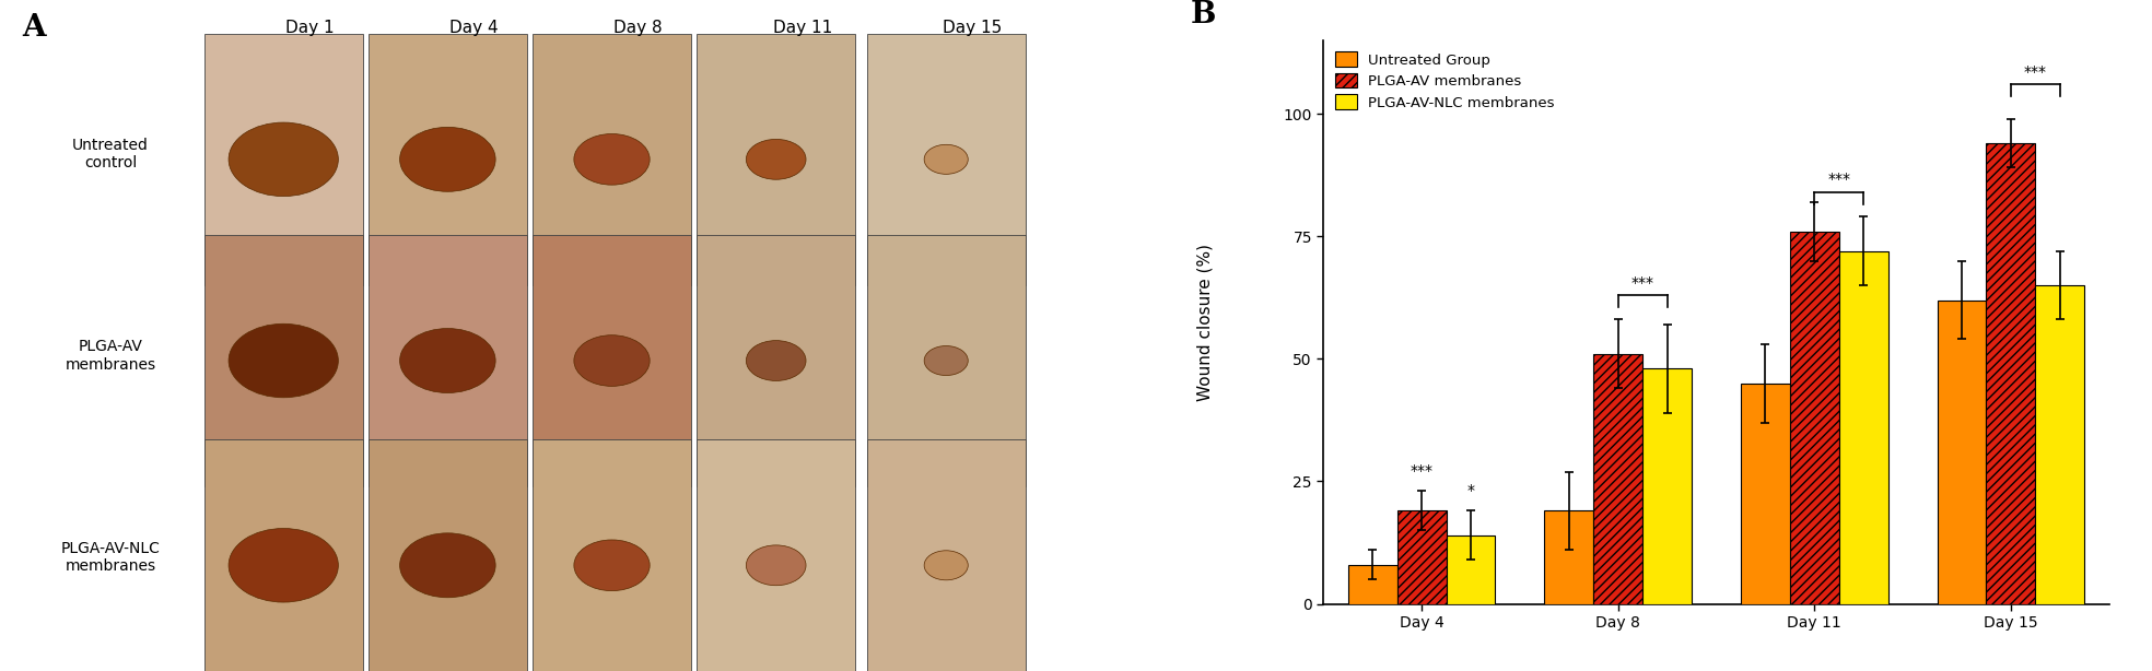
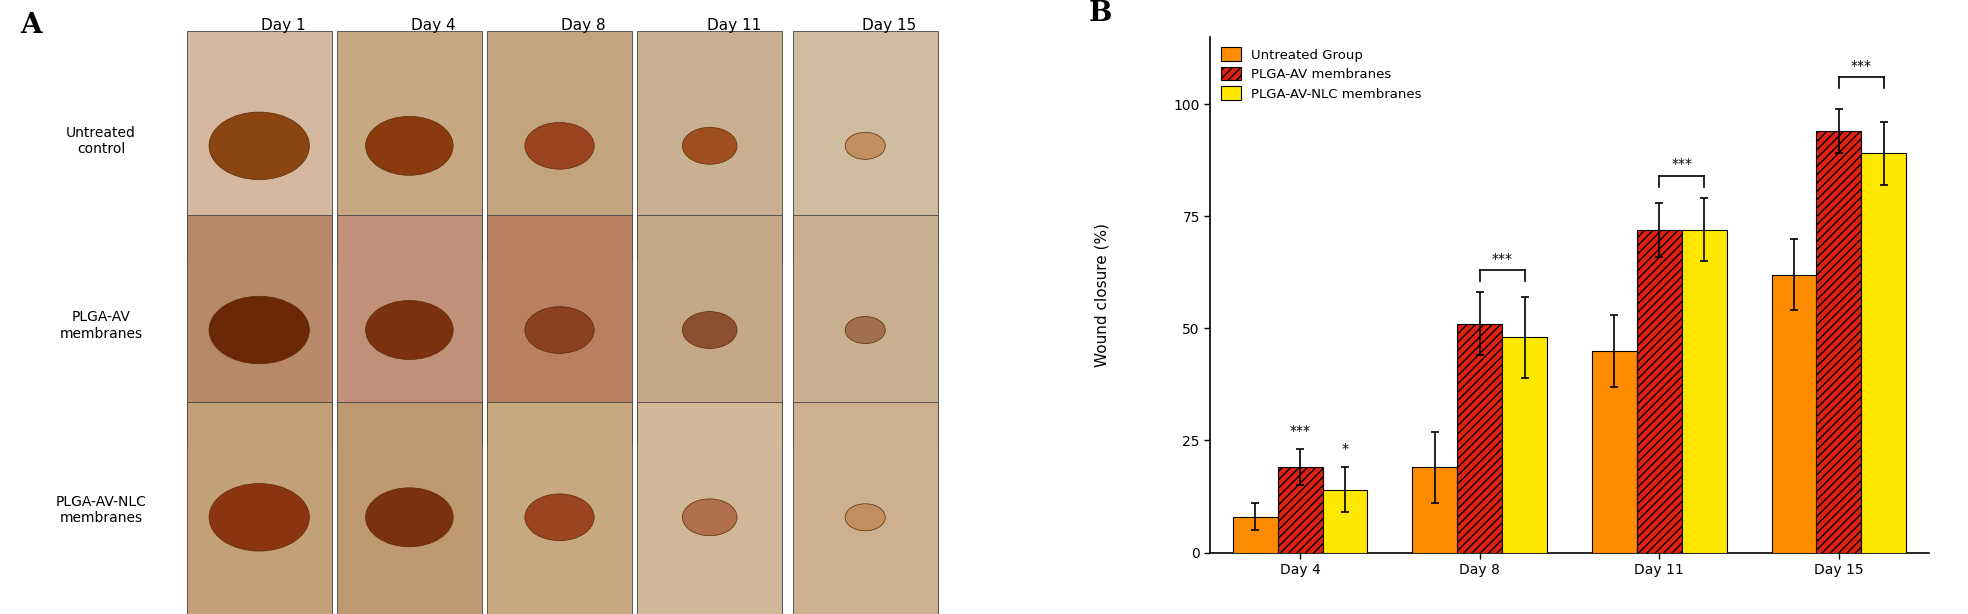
PLGA-AV membranes/Day 11: 76 -> 72
PLGA-AV-NLC membranes/Day 15: 65 -> 89
